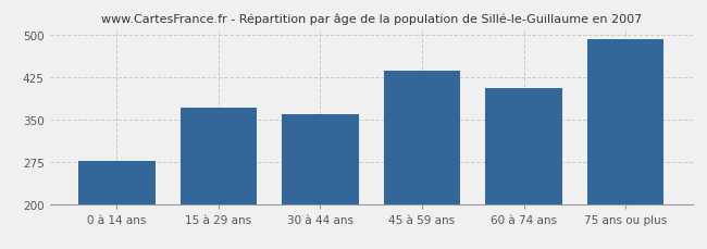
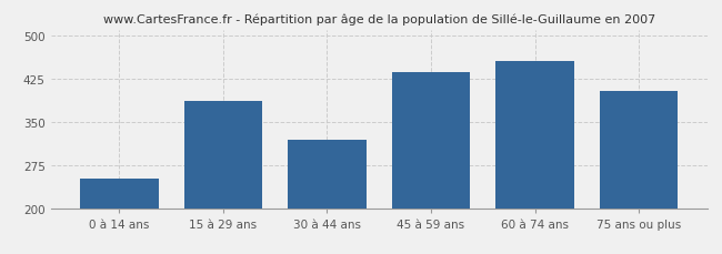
0 à 14 ans: 277 -> 252
15 à 29 ans: 370 -> 386
30 à 44 ans: 360 -> 318
60 à 74 ans: 405 -> 456
75 ans ou plus: 492 -> 404
